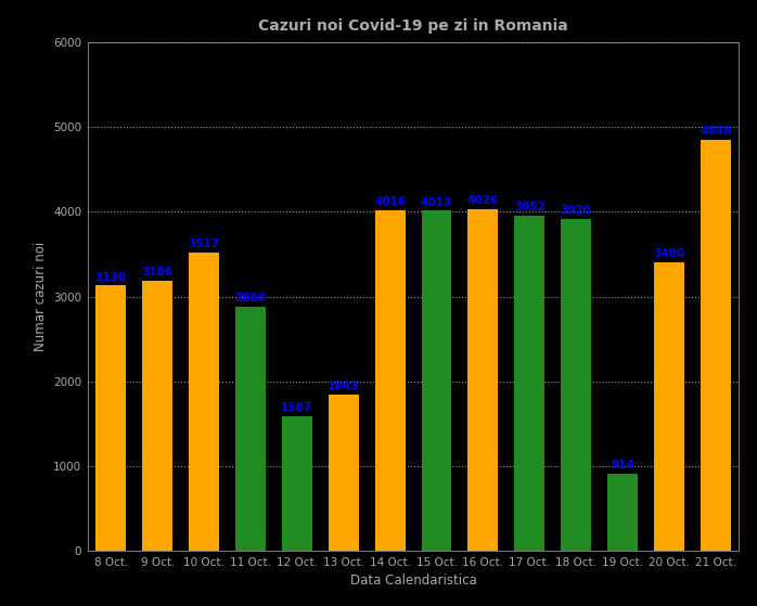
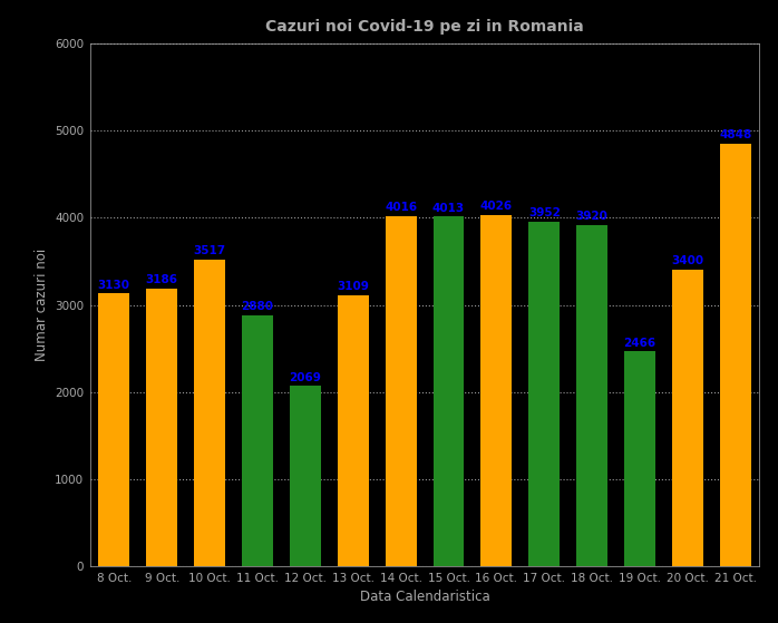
12 Oct.: 1587 -> 2069
13 Oct.: 1843 -> 3109
19 Oct.: 914 -> 2466
